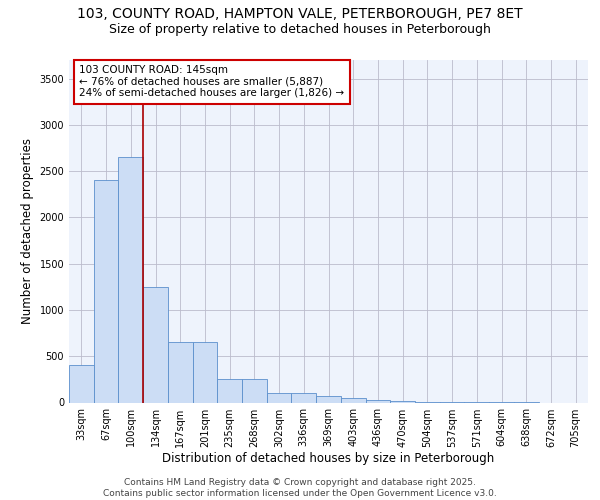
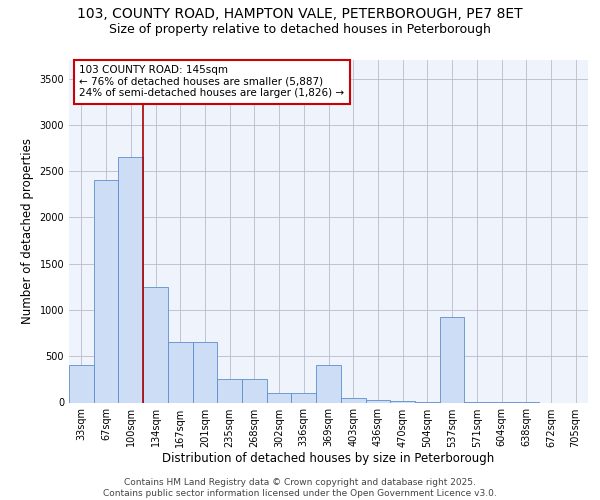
369sqm: 70 -> 400
537sqm: 0 -> 920
